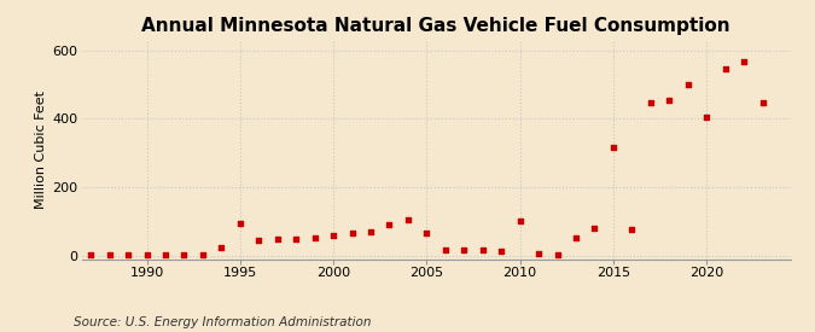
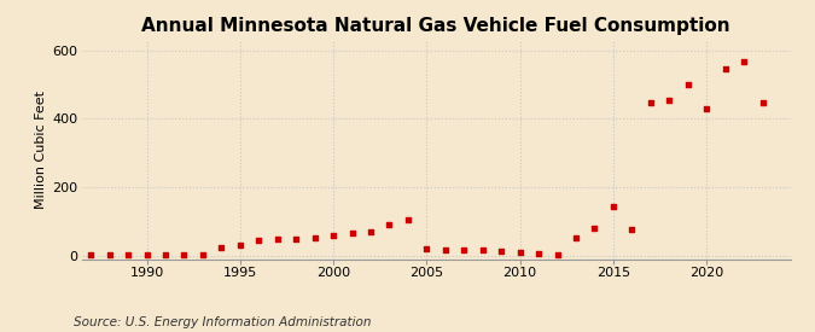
1995: 95 -> 30
2005: 65 -> 20
2010: 100 -> 10
2015: 315 -> 145
2020: 405 -> 430
